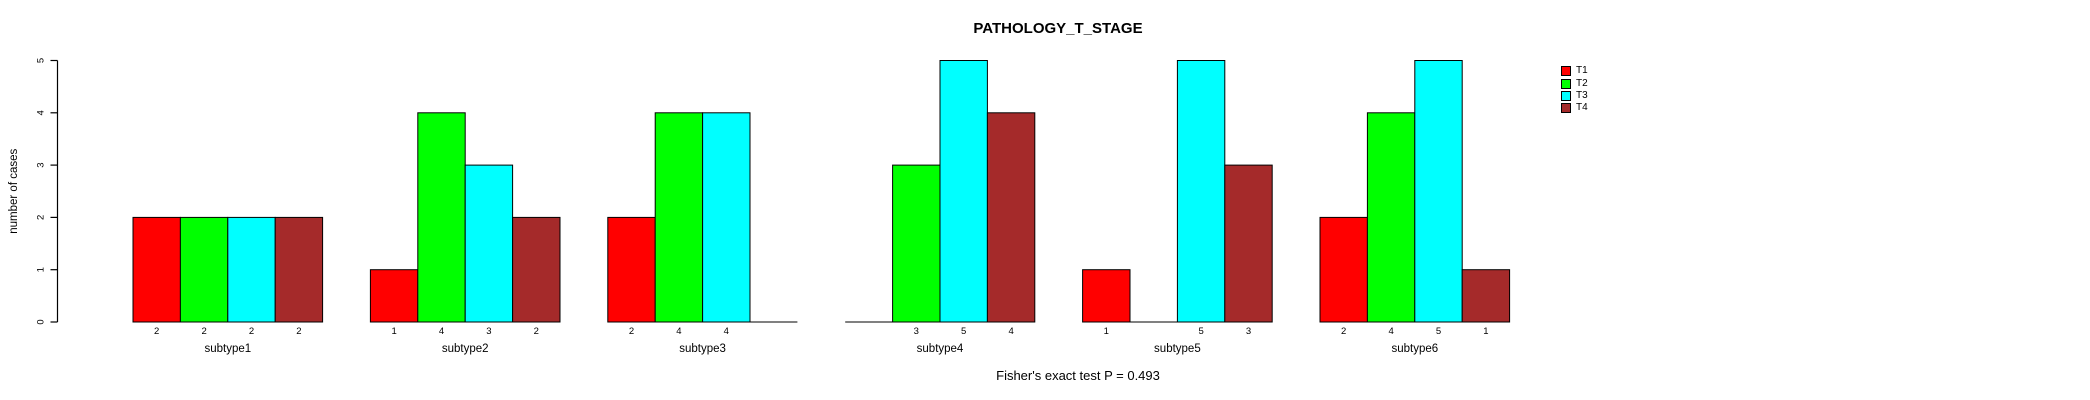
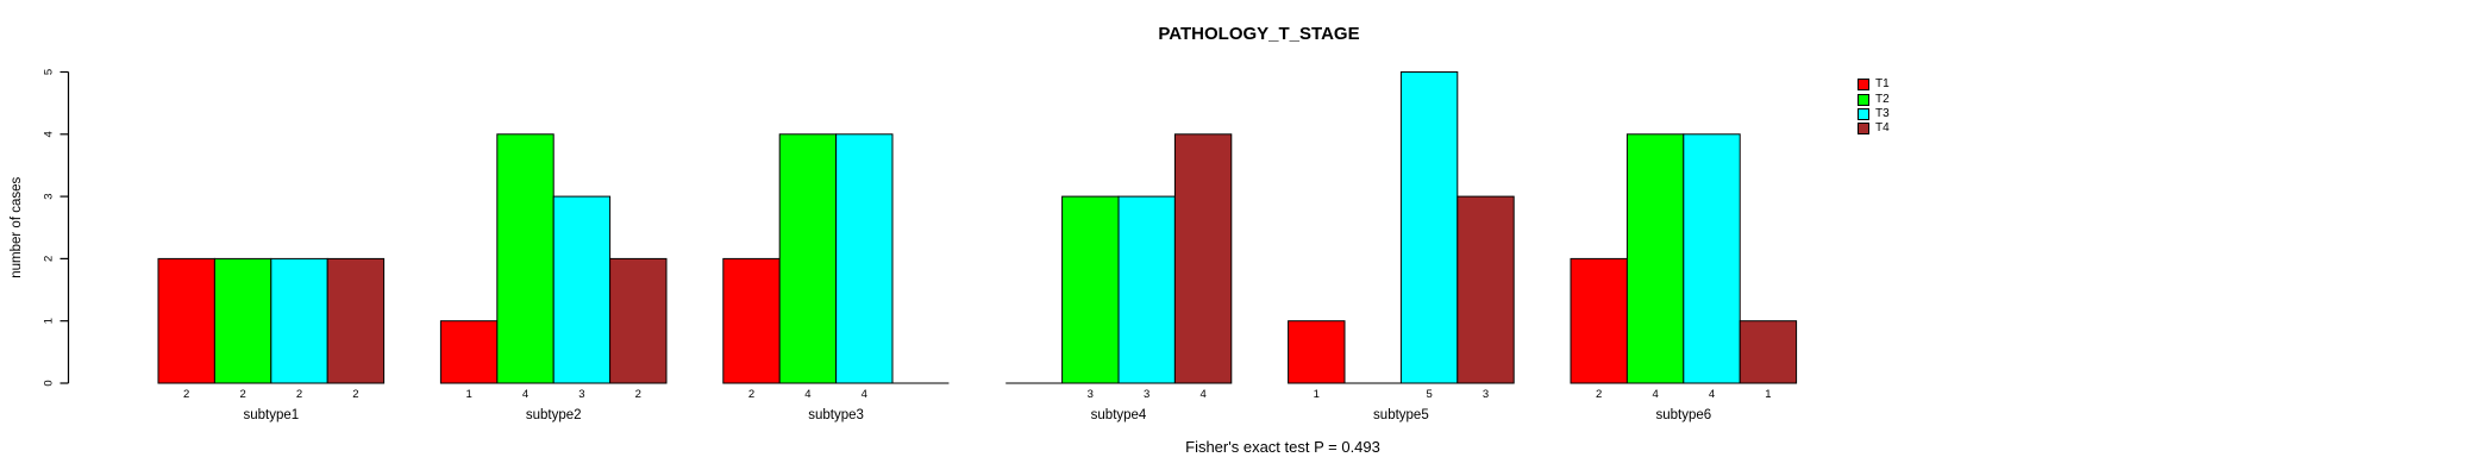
T3/subtype4: 5 -> 3
T3/subtype6: 5 -> 4
